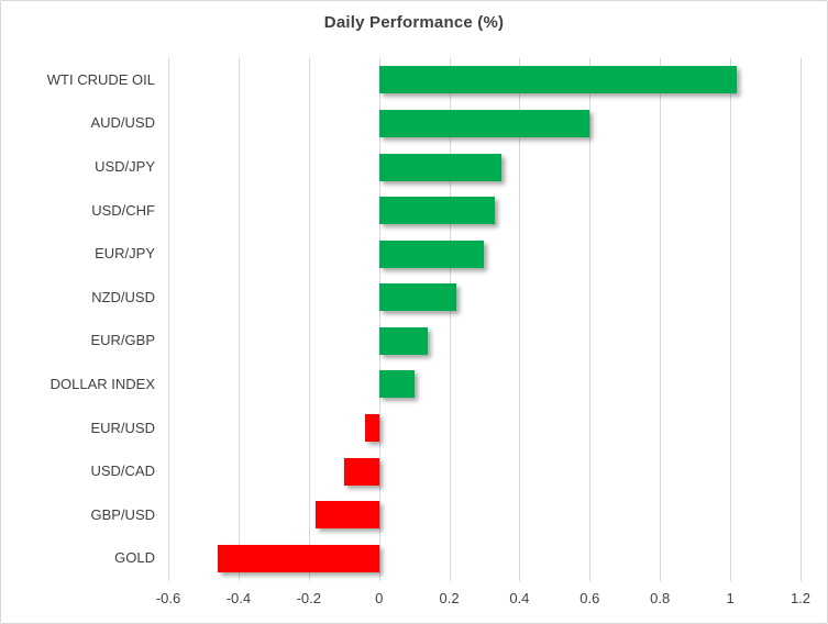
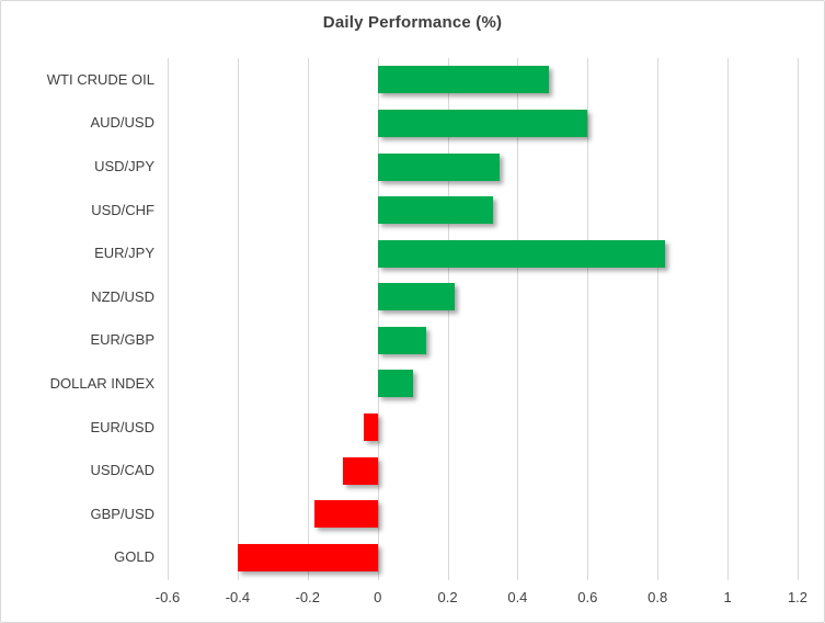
WTI CRUDE OIL: 1.02 -> 0.49
EUR/JPY: 0.30 -> 0.82
GOLD: -0.46 -> -0.40
